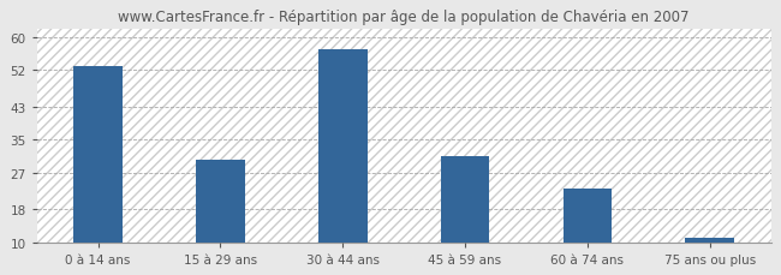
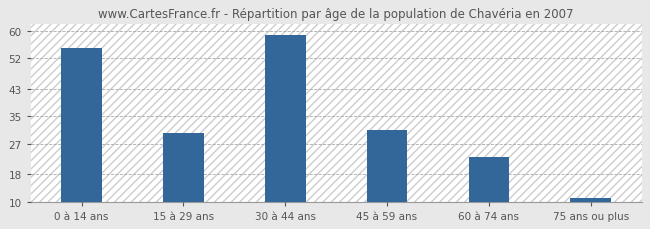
0 à 14 ans: 53 -> 55
30 à 44 ans: 57 -> 59
